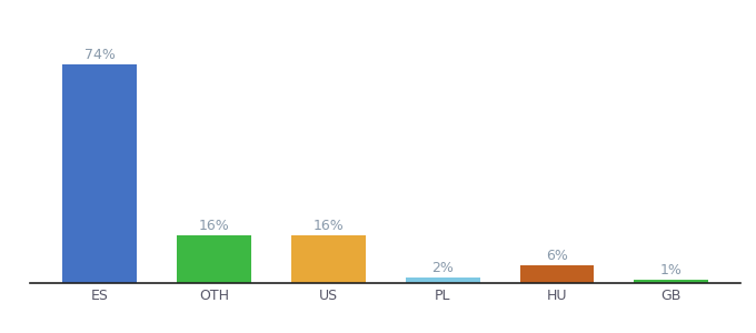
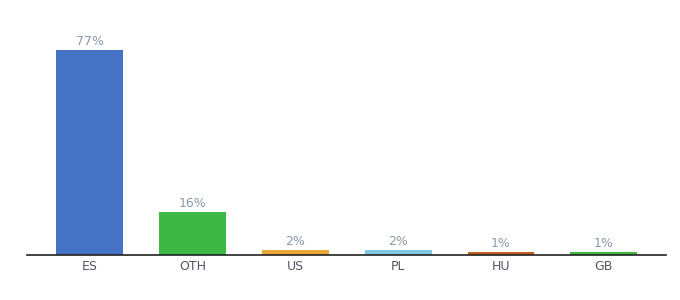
ES: 74% -> 77%
US: 16% -> 2%
HU: 6% -> 1%
